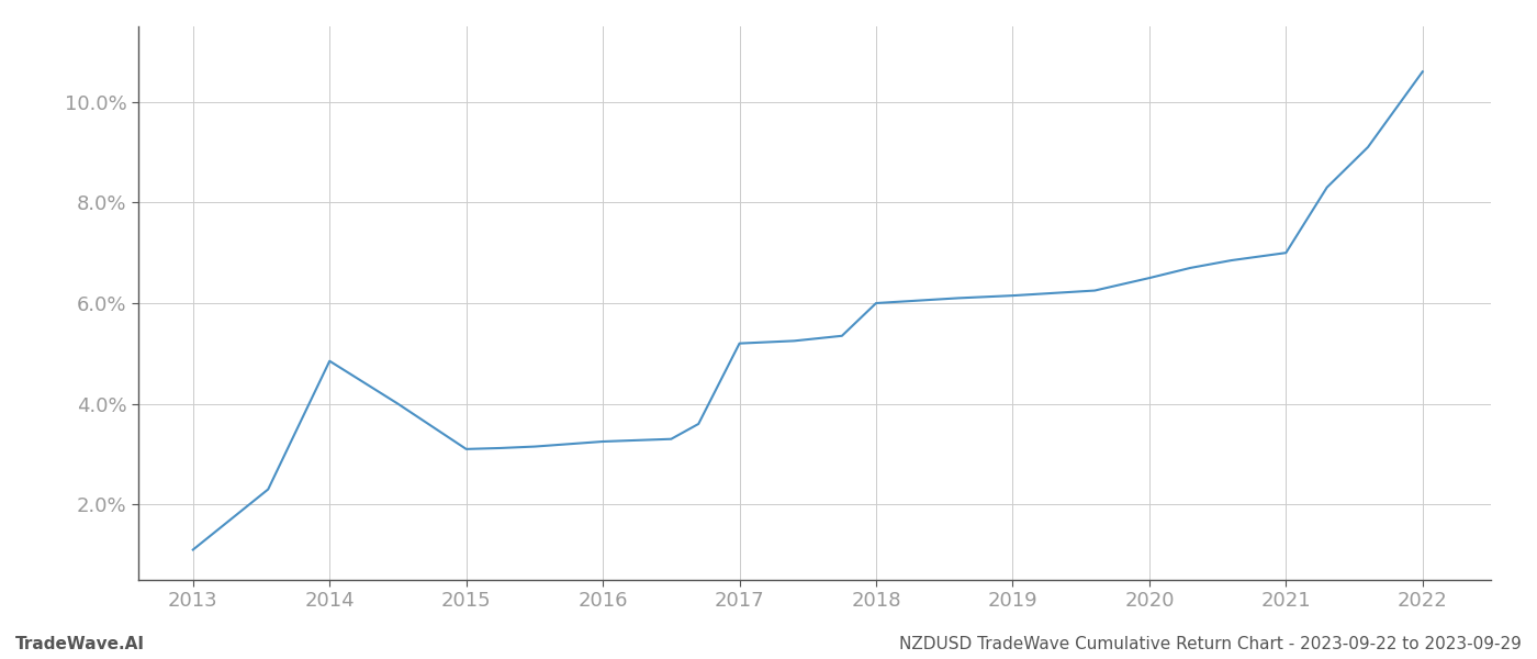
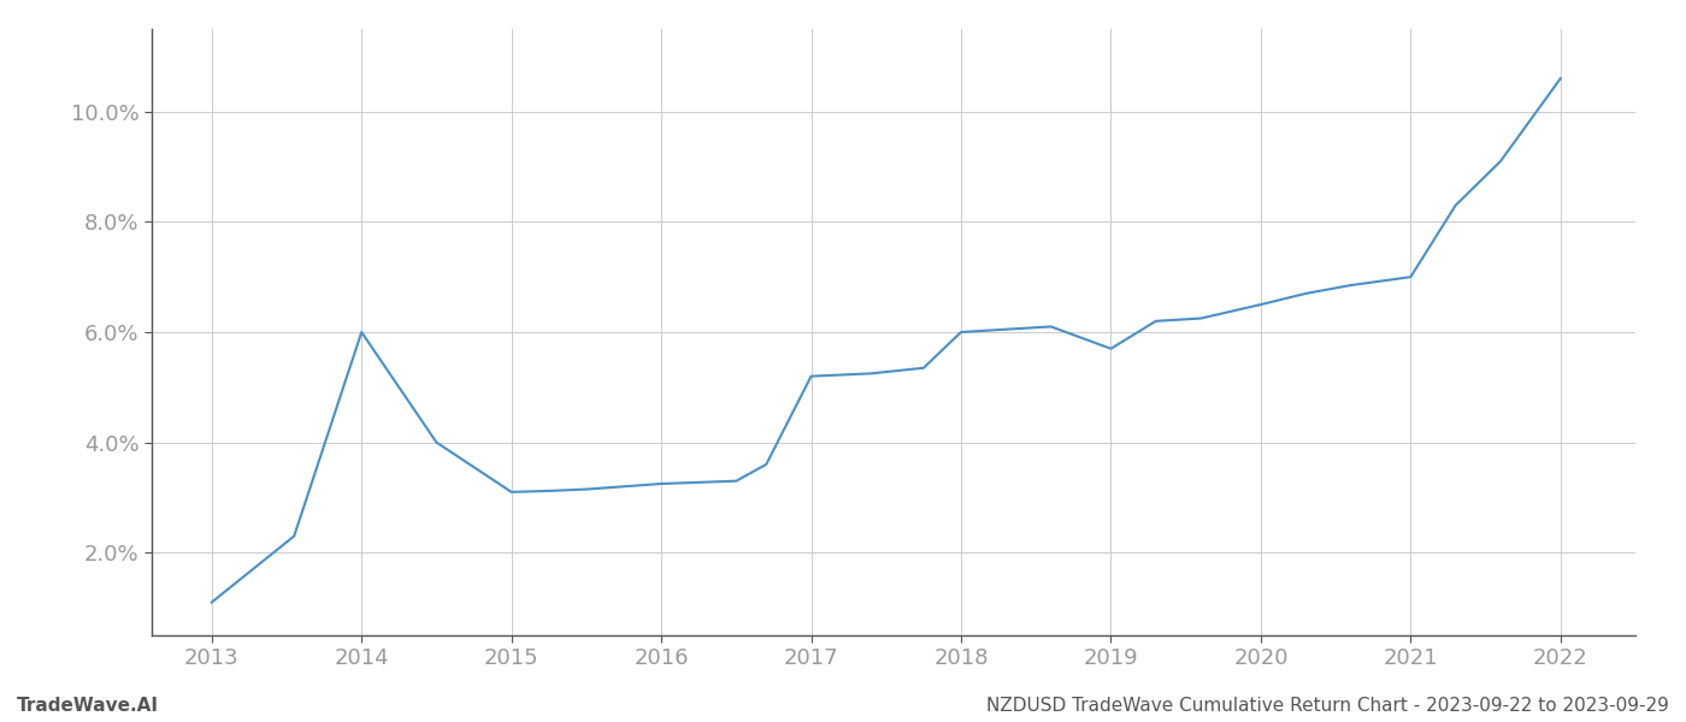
2014: 4.85% -> 6.00%
2019: 6.15% -> 5.70%
